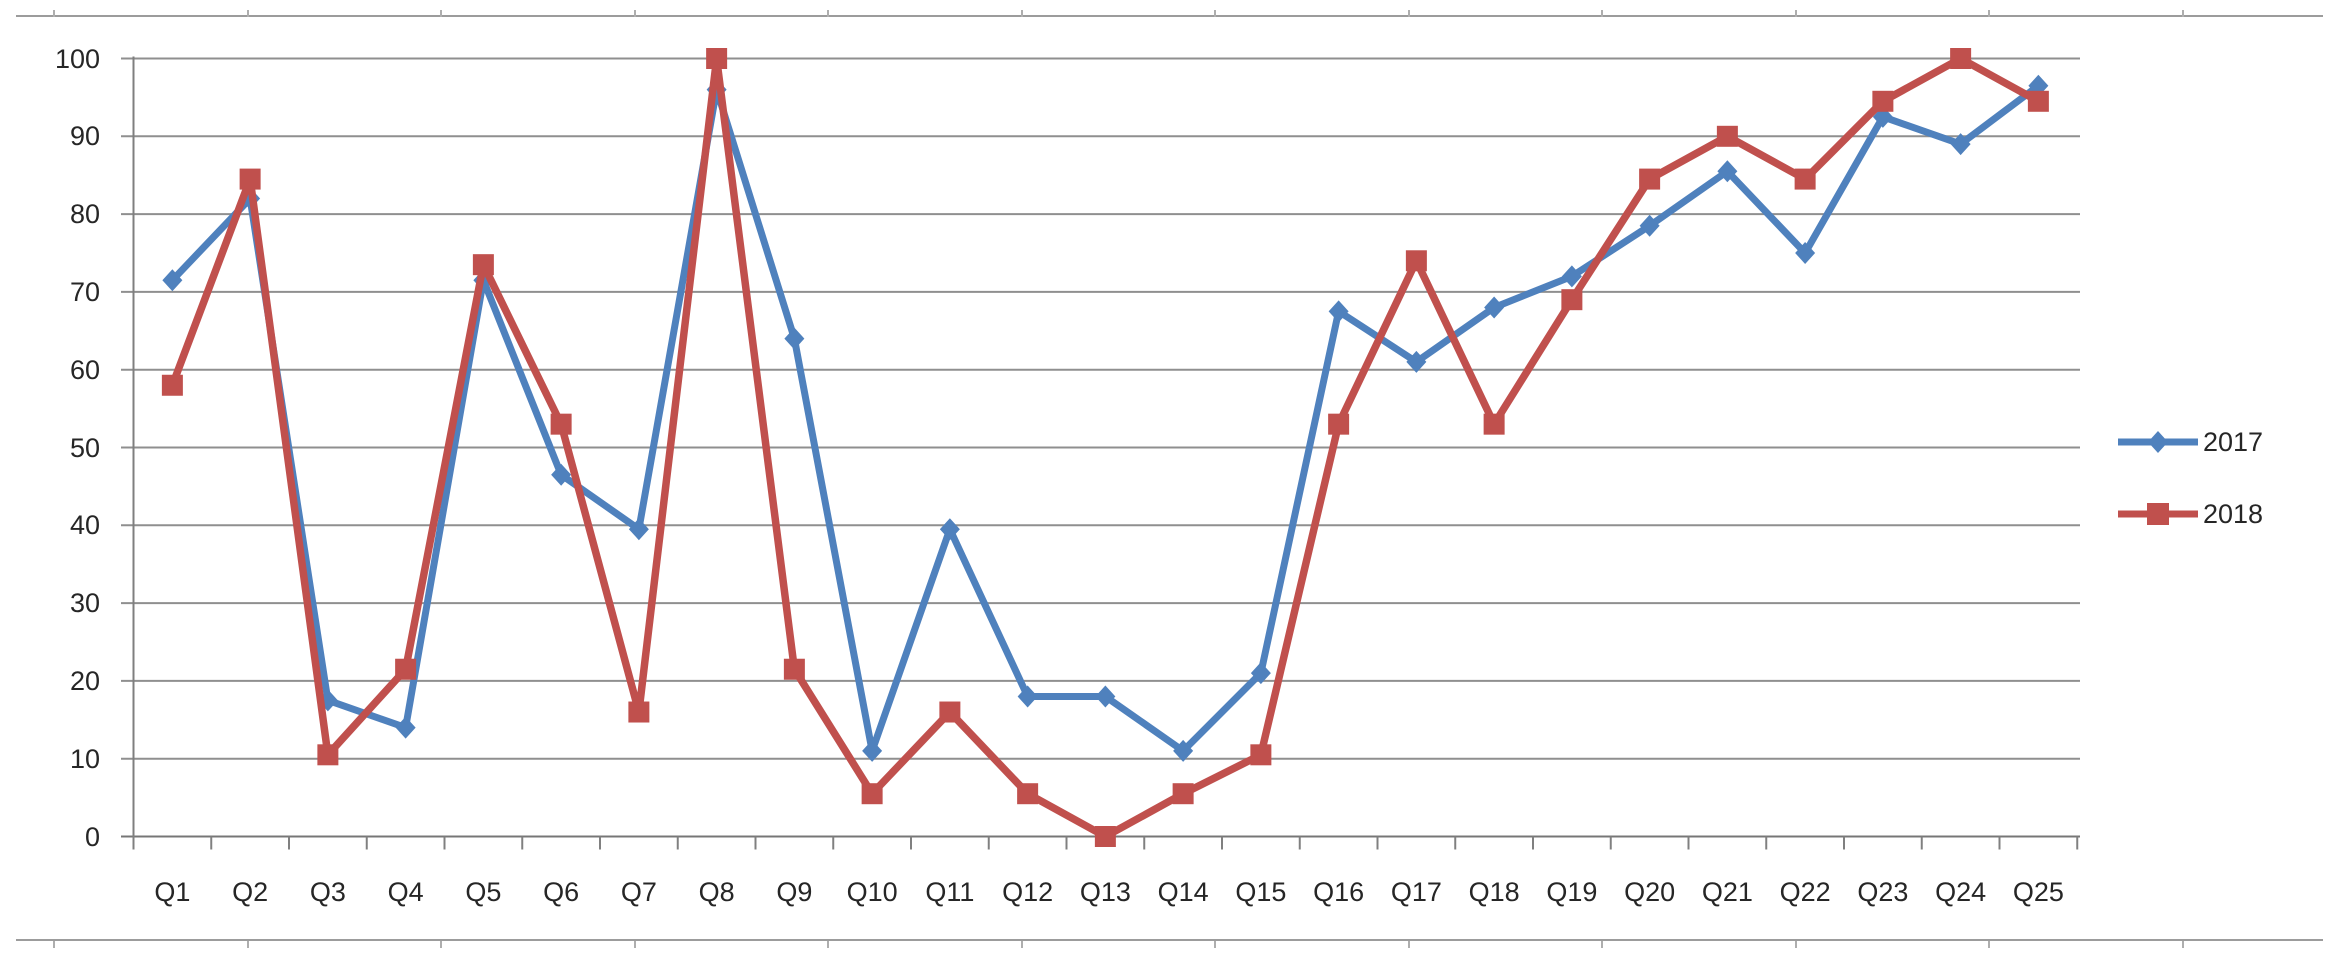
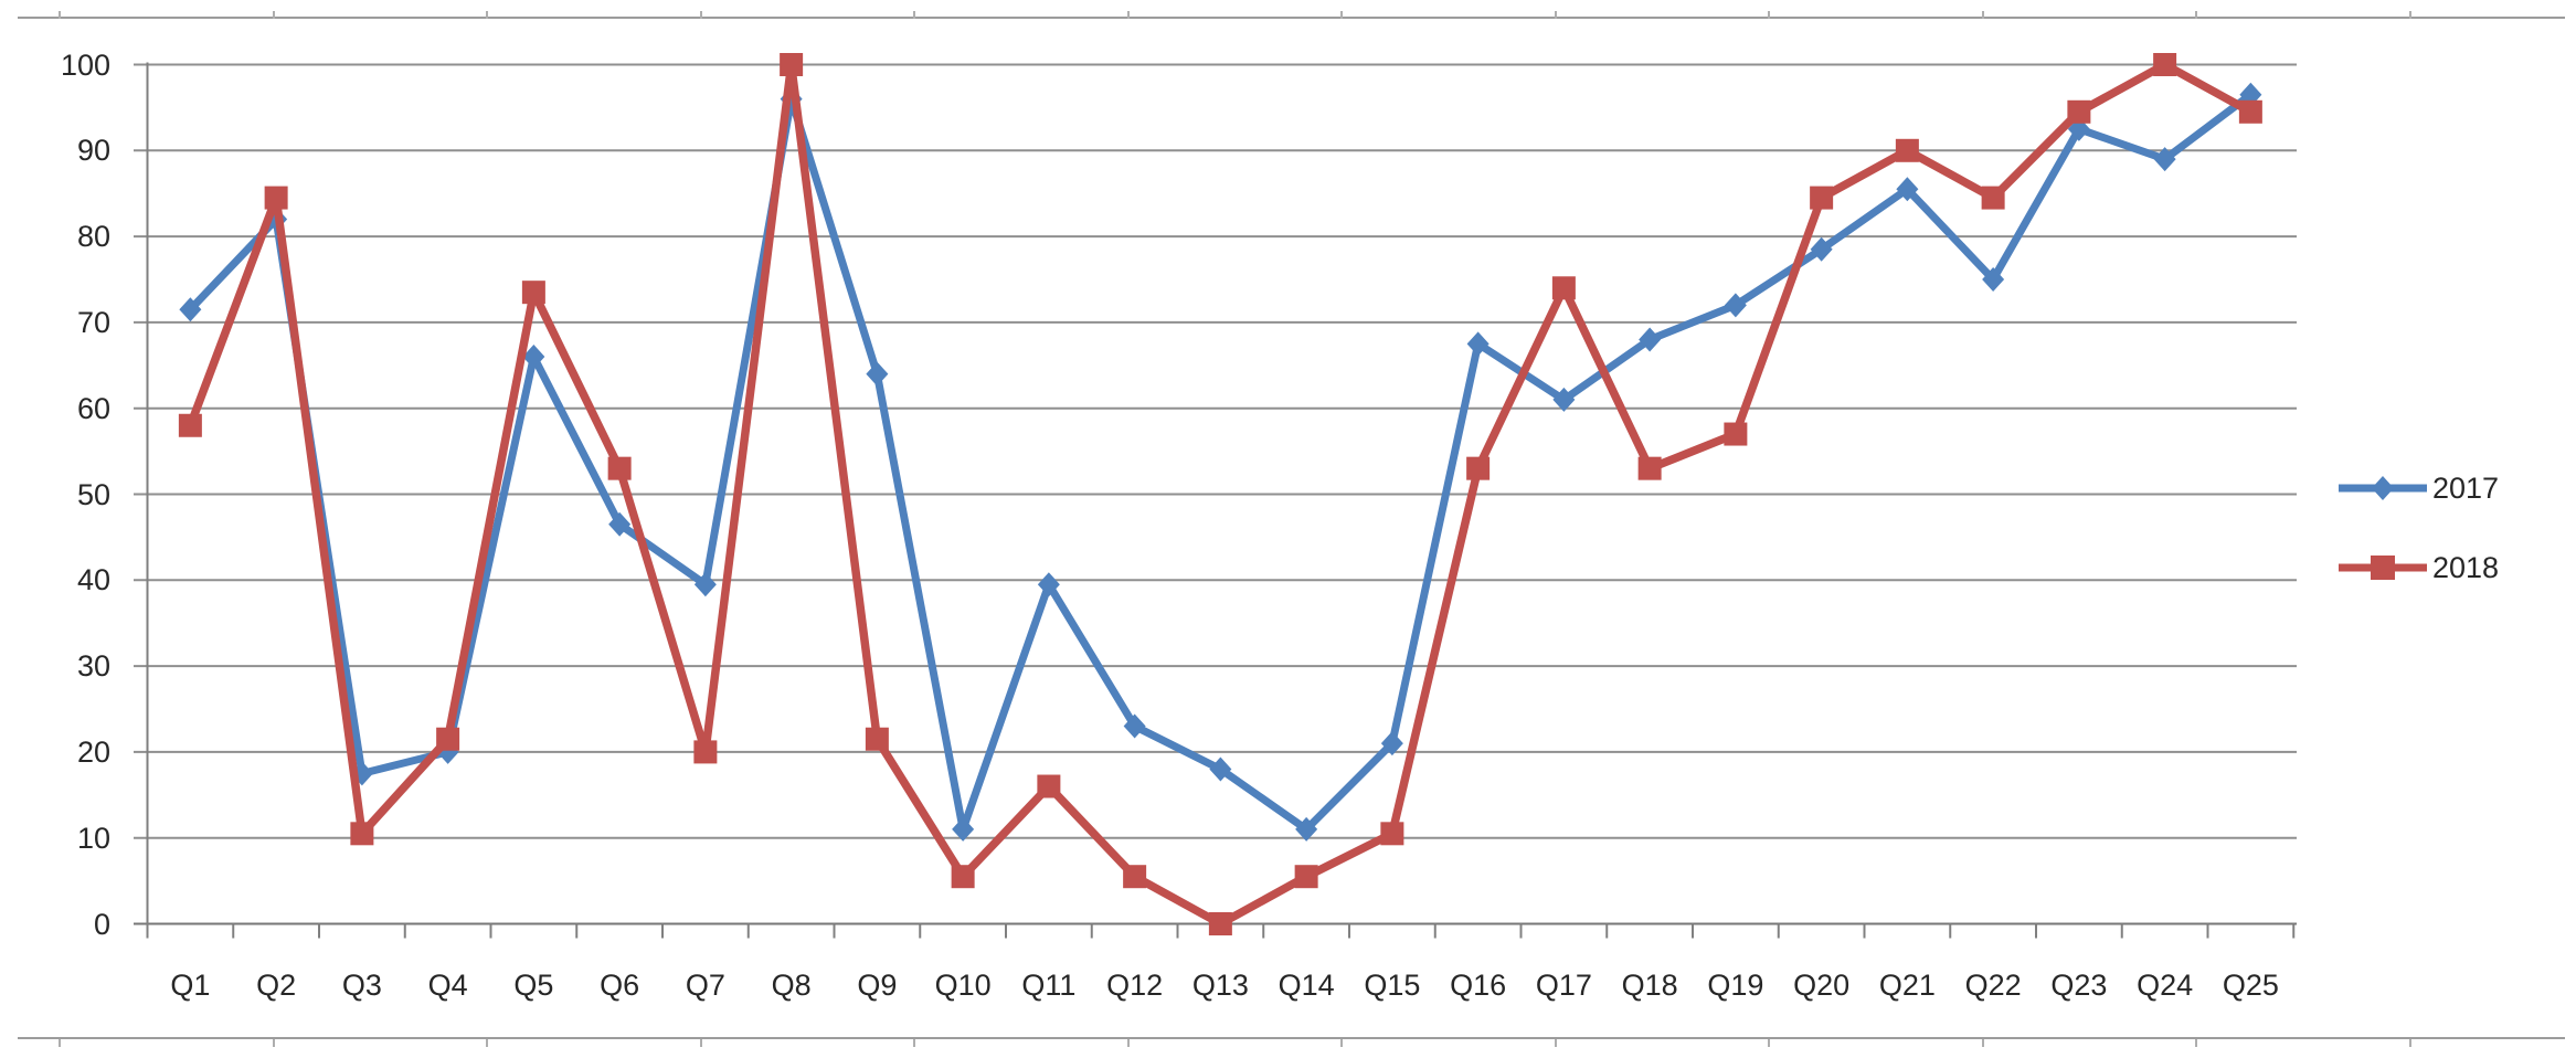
2017/Q4: 14 -> 20
2017/Q5: 72 -> 66
2018/Q7: 16 -> 20
2017/Q12: 18 -> 23
2018/Q19: 69 -> 57
